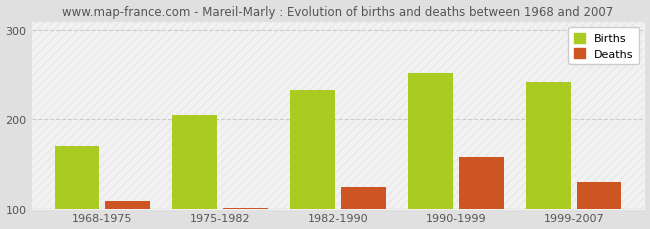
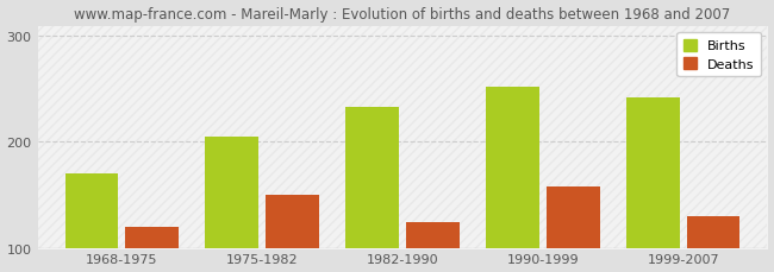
Deaths/1968-1975: 109 -> 120
Deaths/1975-1982: 101 -> 150
